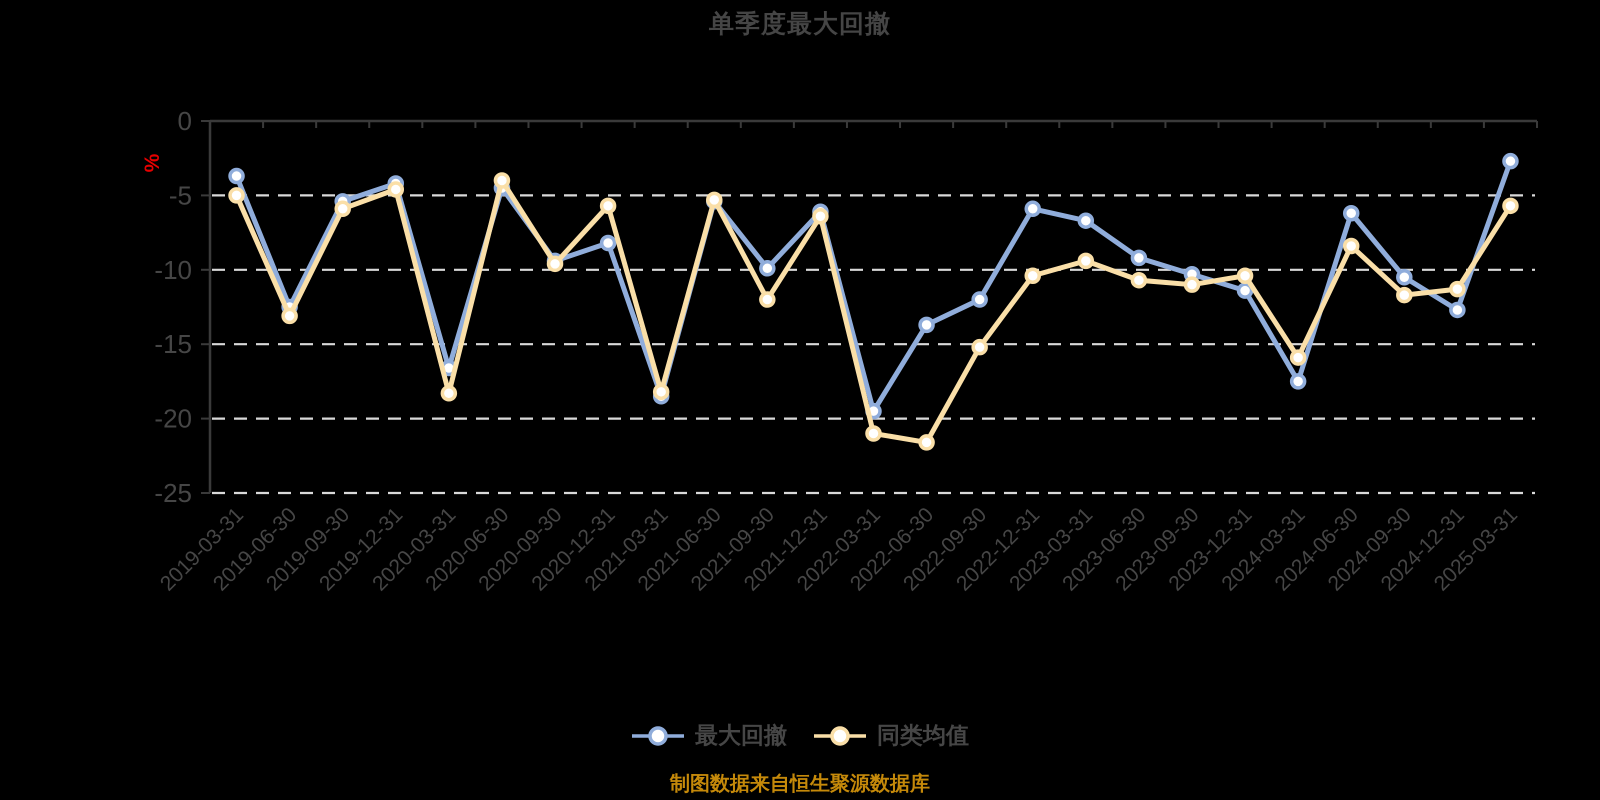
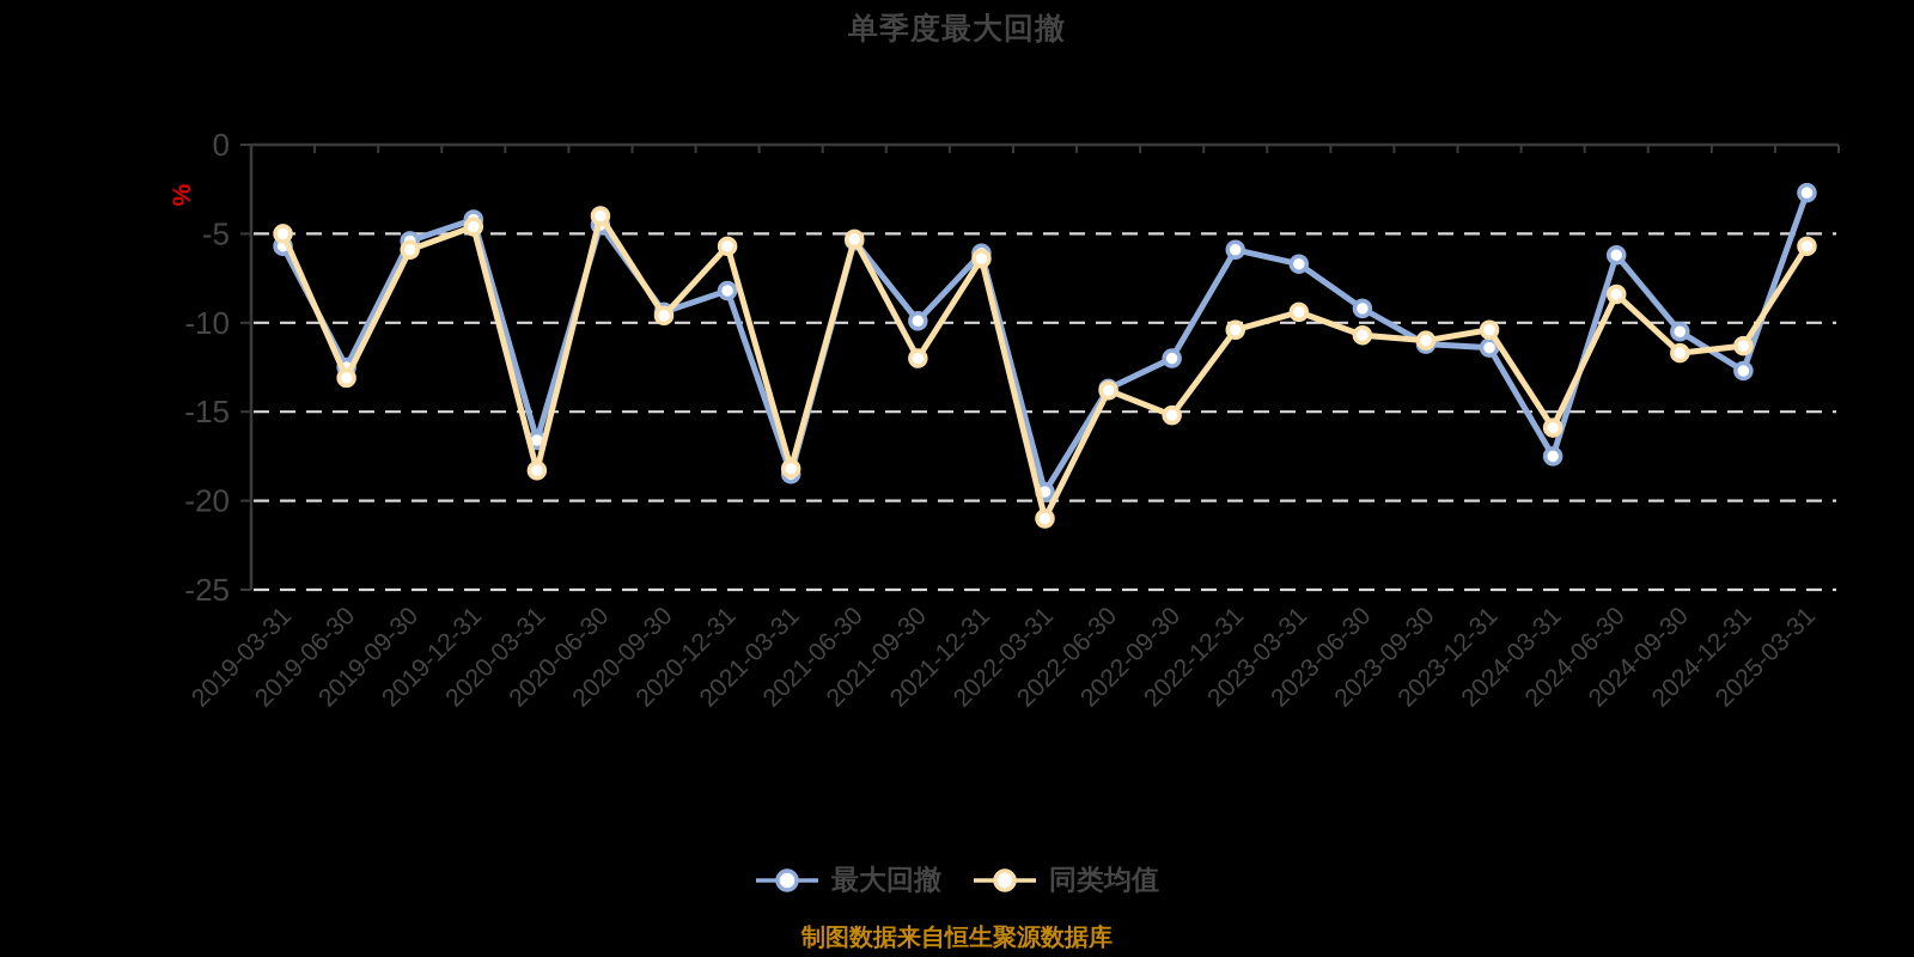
最大回撤/2019-03-31: -3.7 -> -5.7
同类均值/2022-06-30: -21.6 -> -13.8
最大回撤/2023-09-30: -10.3 -> -11.2
